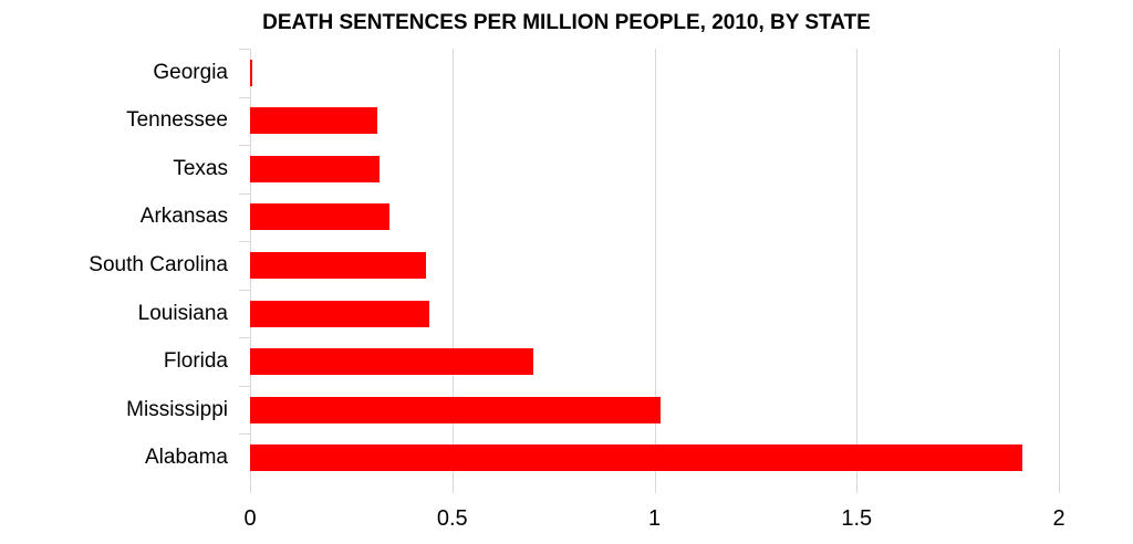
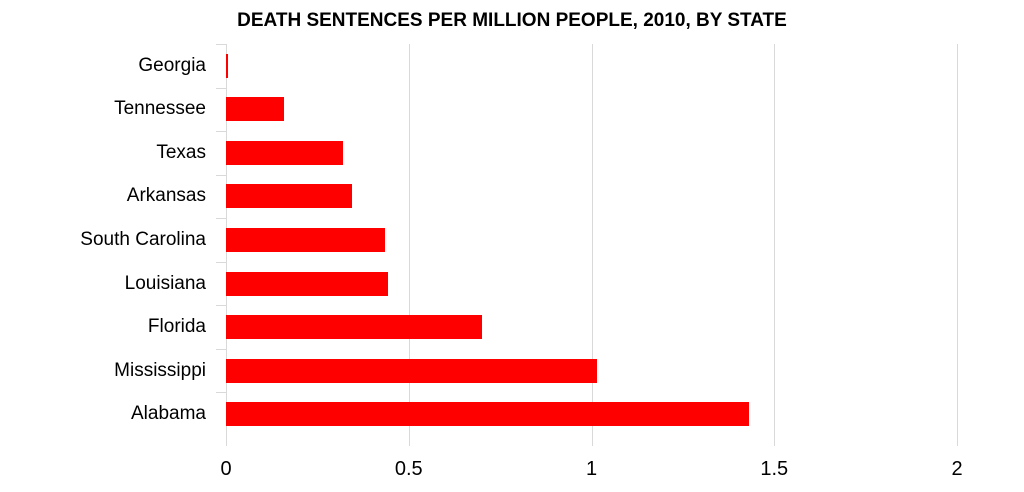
Tennessee: 0.32 -> 0.16
Alabama: 1.91 -> 1.43
